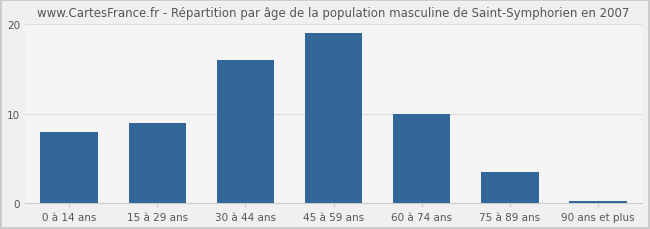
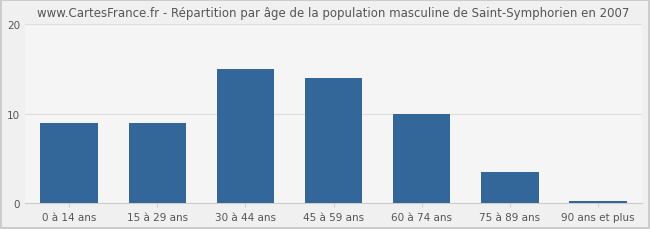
0 à 14 ans: 8.0 -> 9.0
30 à 44 ans: 16.0 -> 15.0
45 à 59 ans: 19.0 -> 14.0
